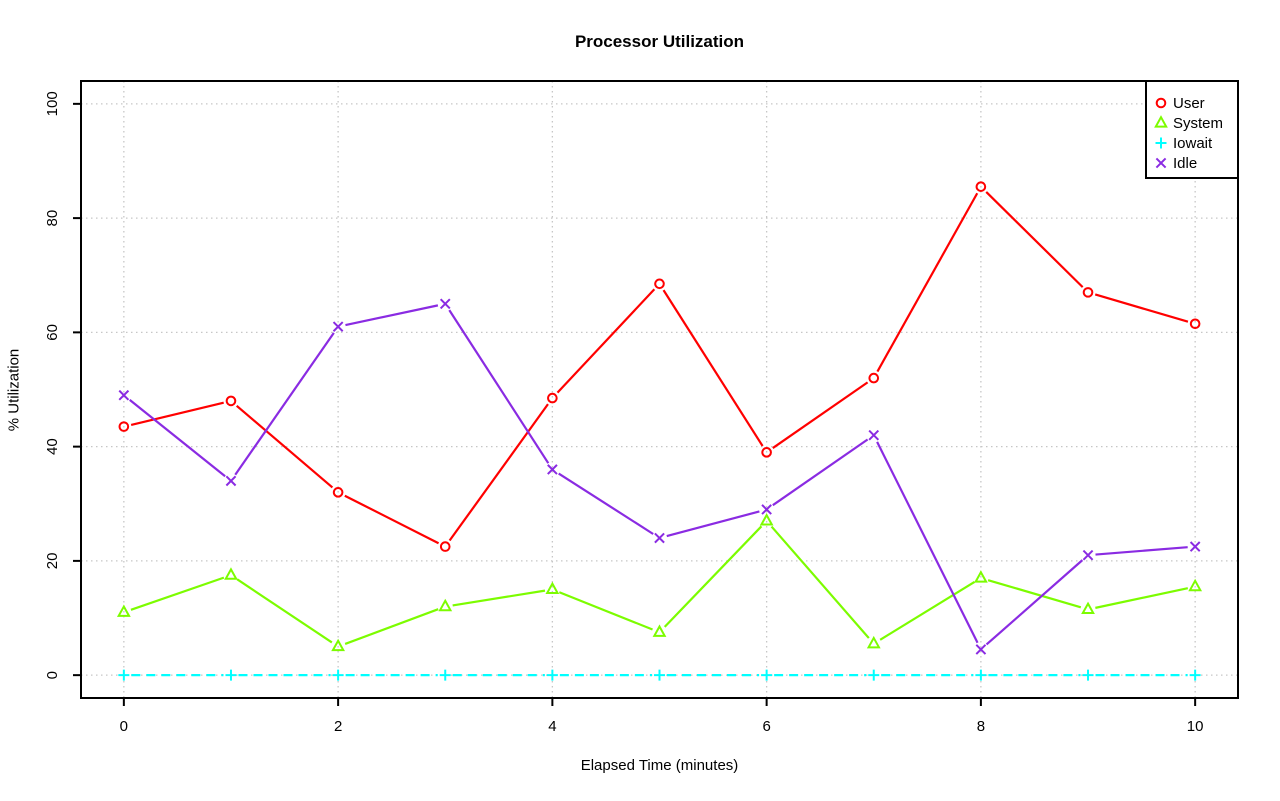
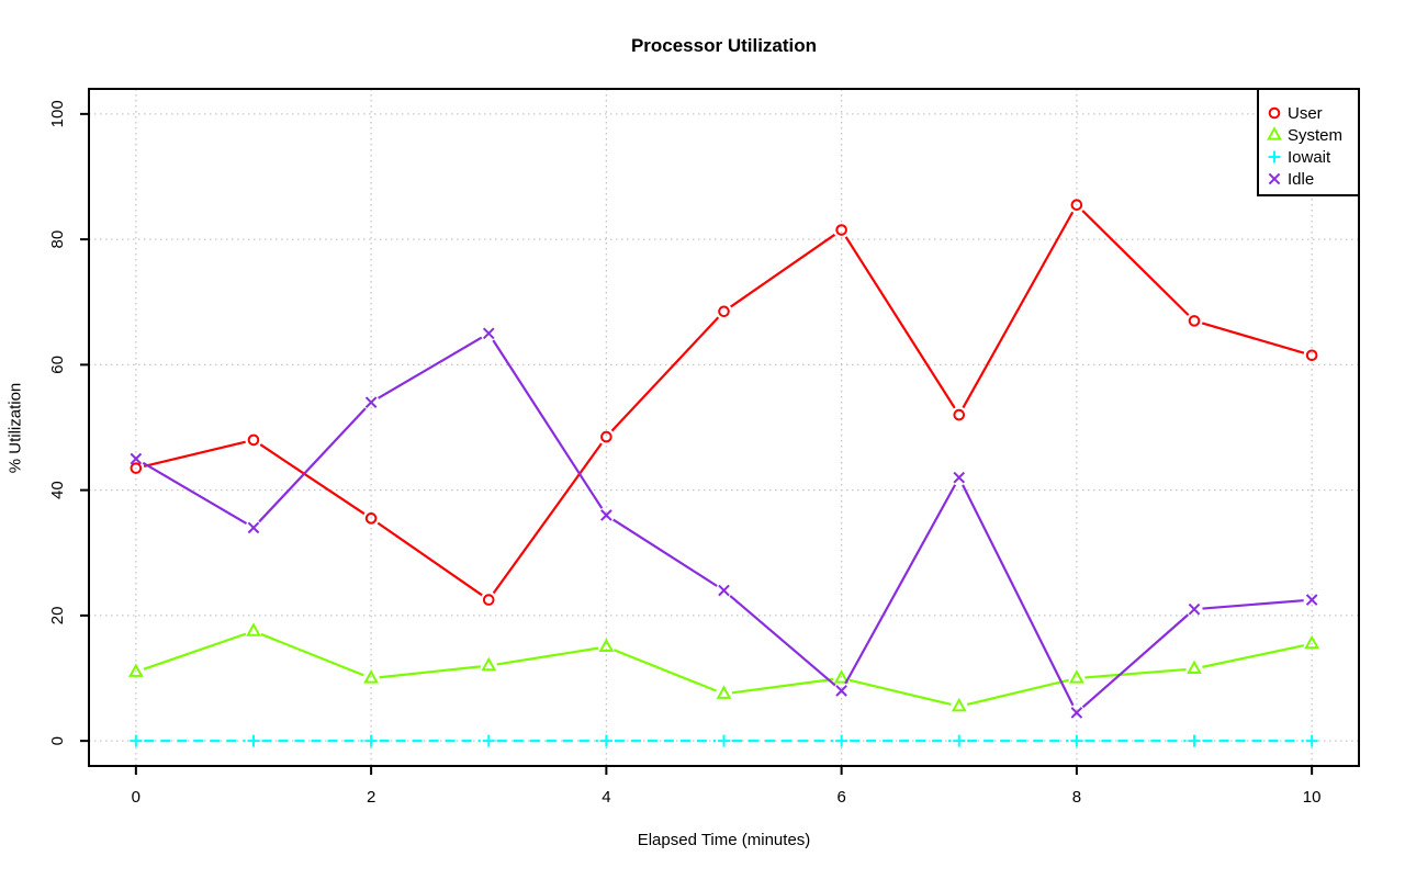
Idle/0: 49 -> 45
User/2: 32 -> 36
System/2: 5 -> 10
Idle/2: 61 -> 54
User/6: 39 -> 82
System/6: 27 -> 10
Idle/6: 29 -> 8
System/8: 17 -> 10
